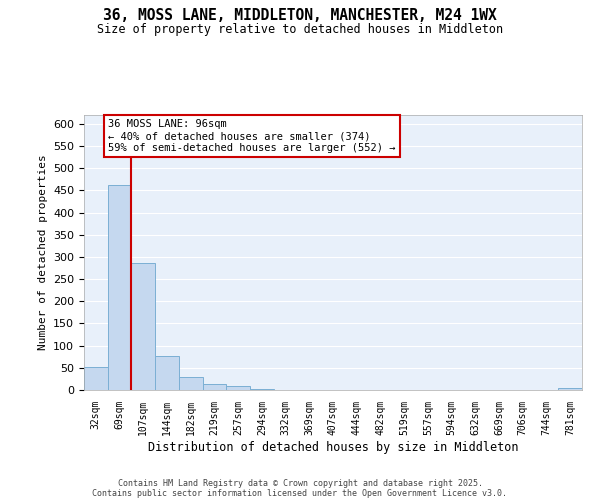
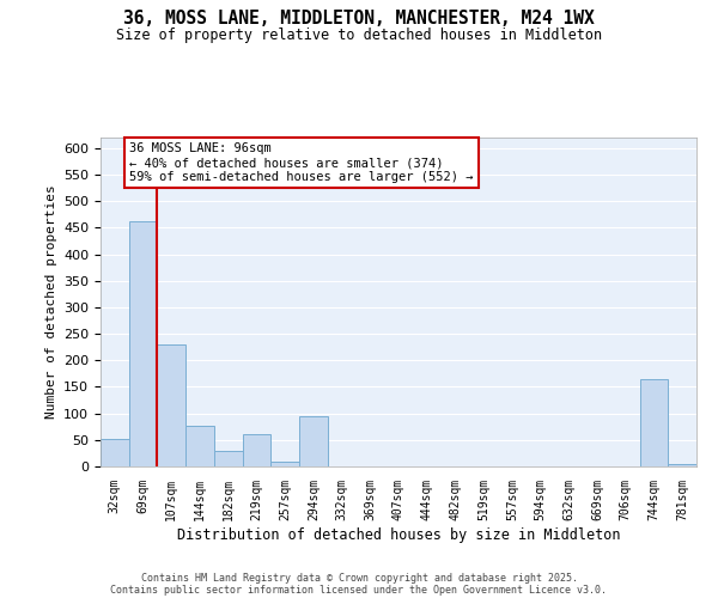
107sqm: 287 -> 230
219sqm: 14 -> 60
294sqm: 3 -> 95
744sqm: 1 -> 165
